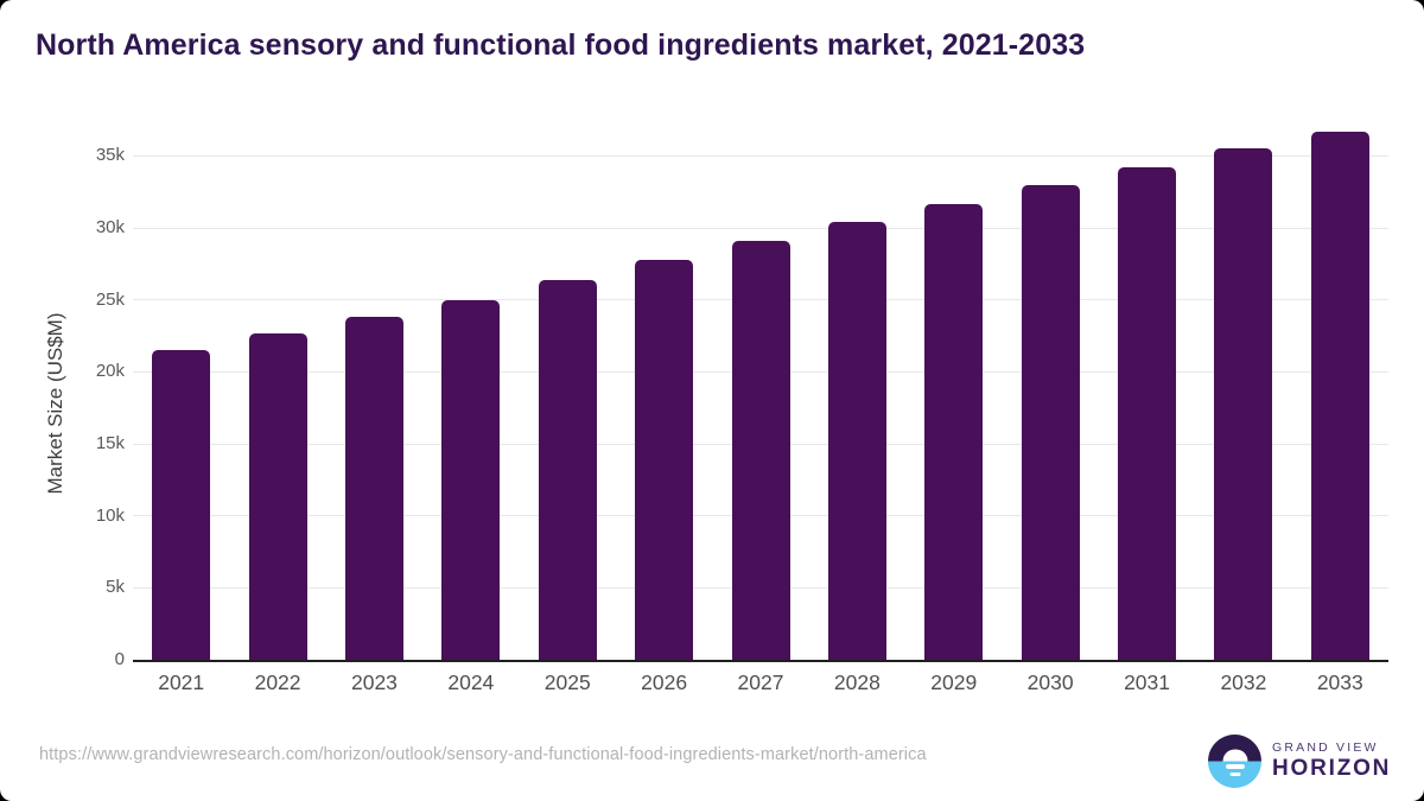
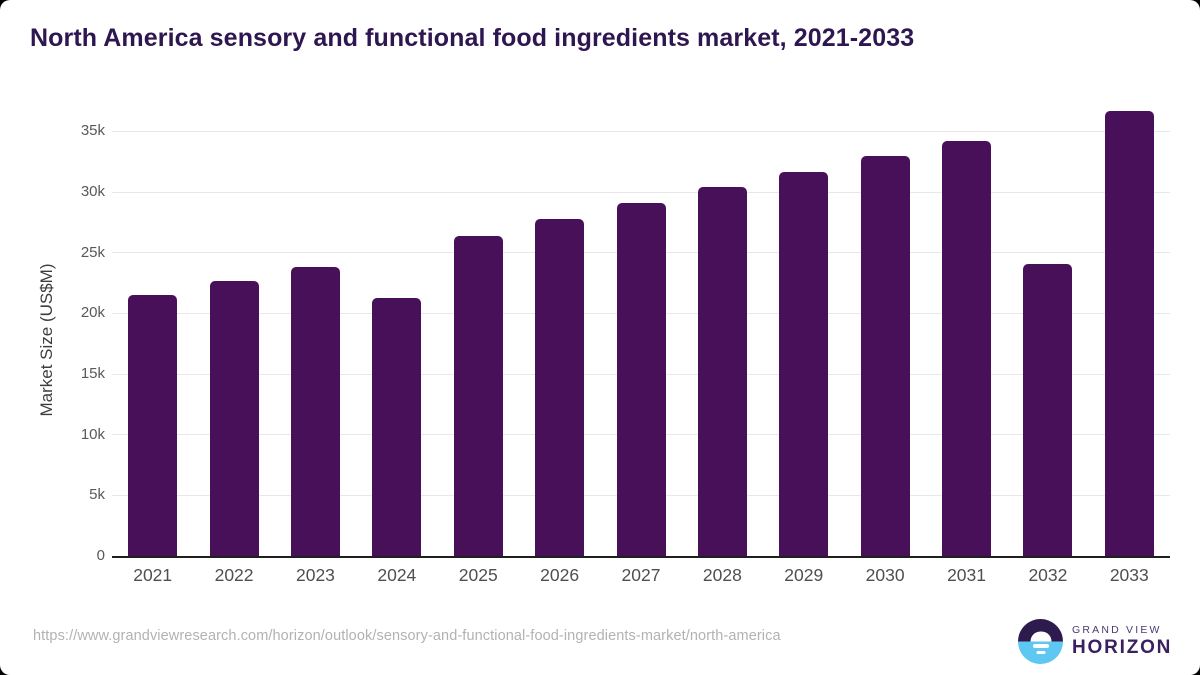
2024: 25.0k -> 21.3k
2032: 35.5k -> 24.1k
